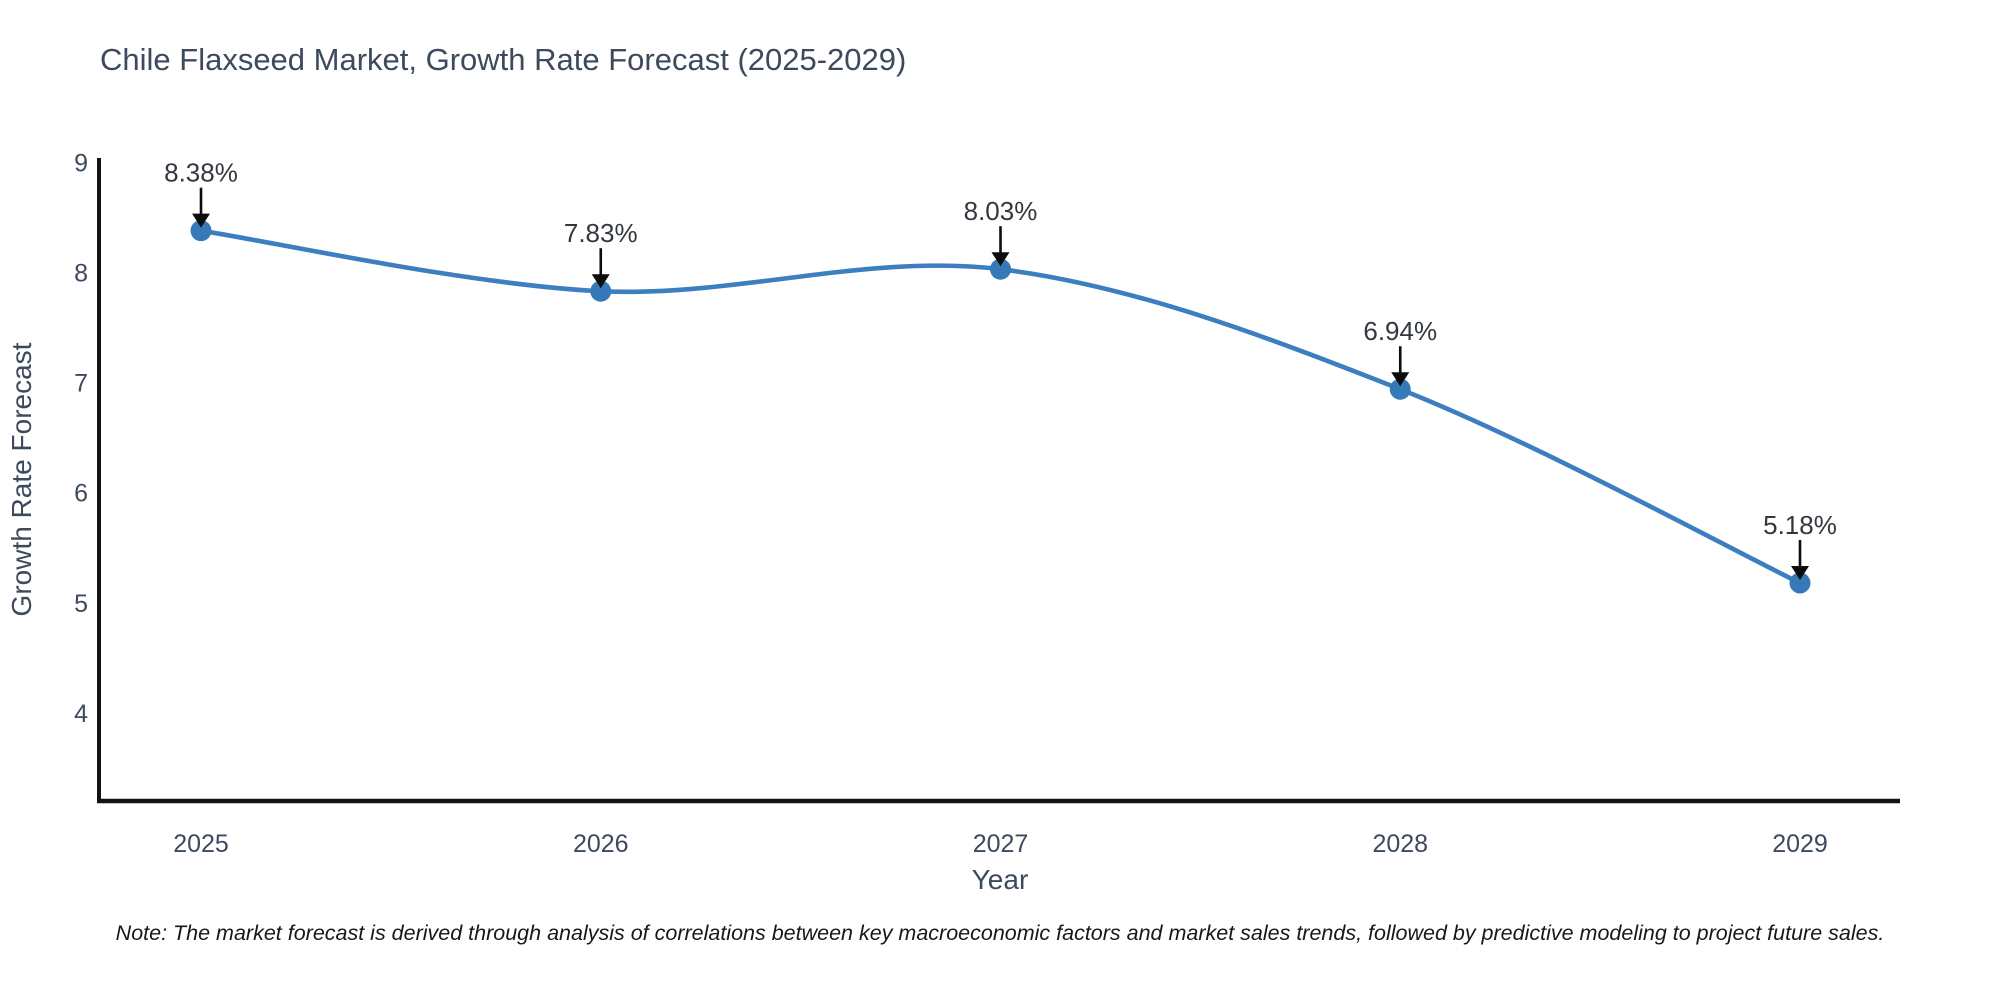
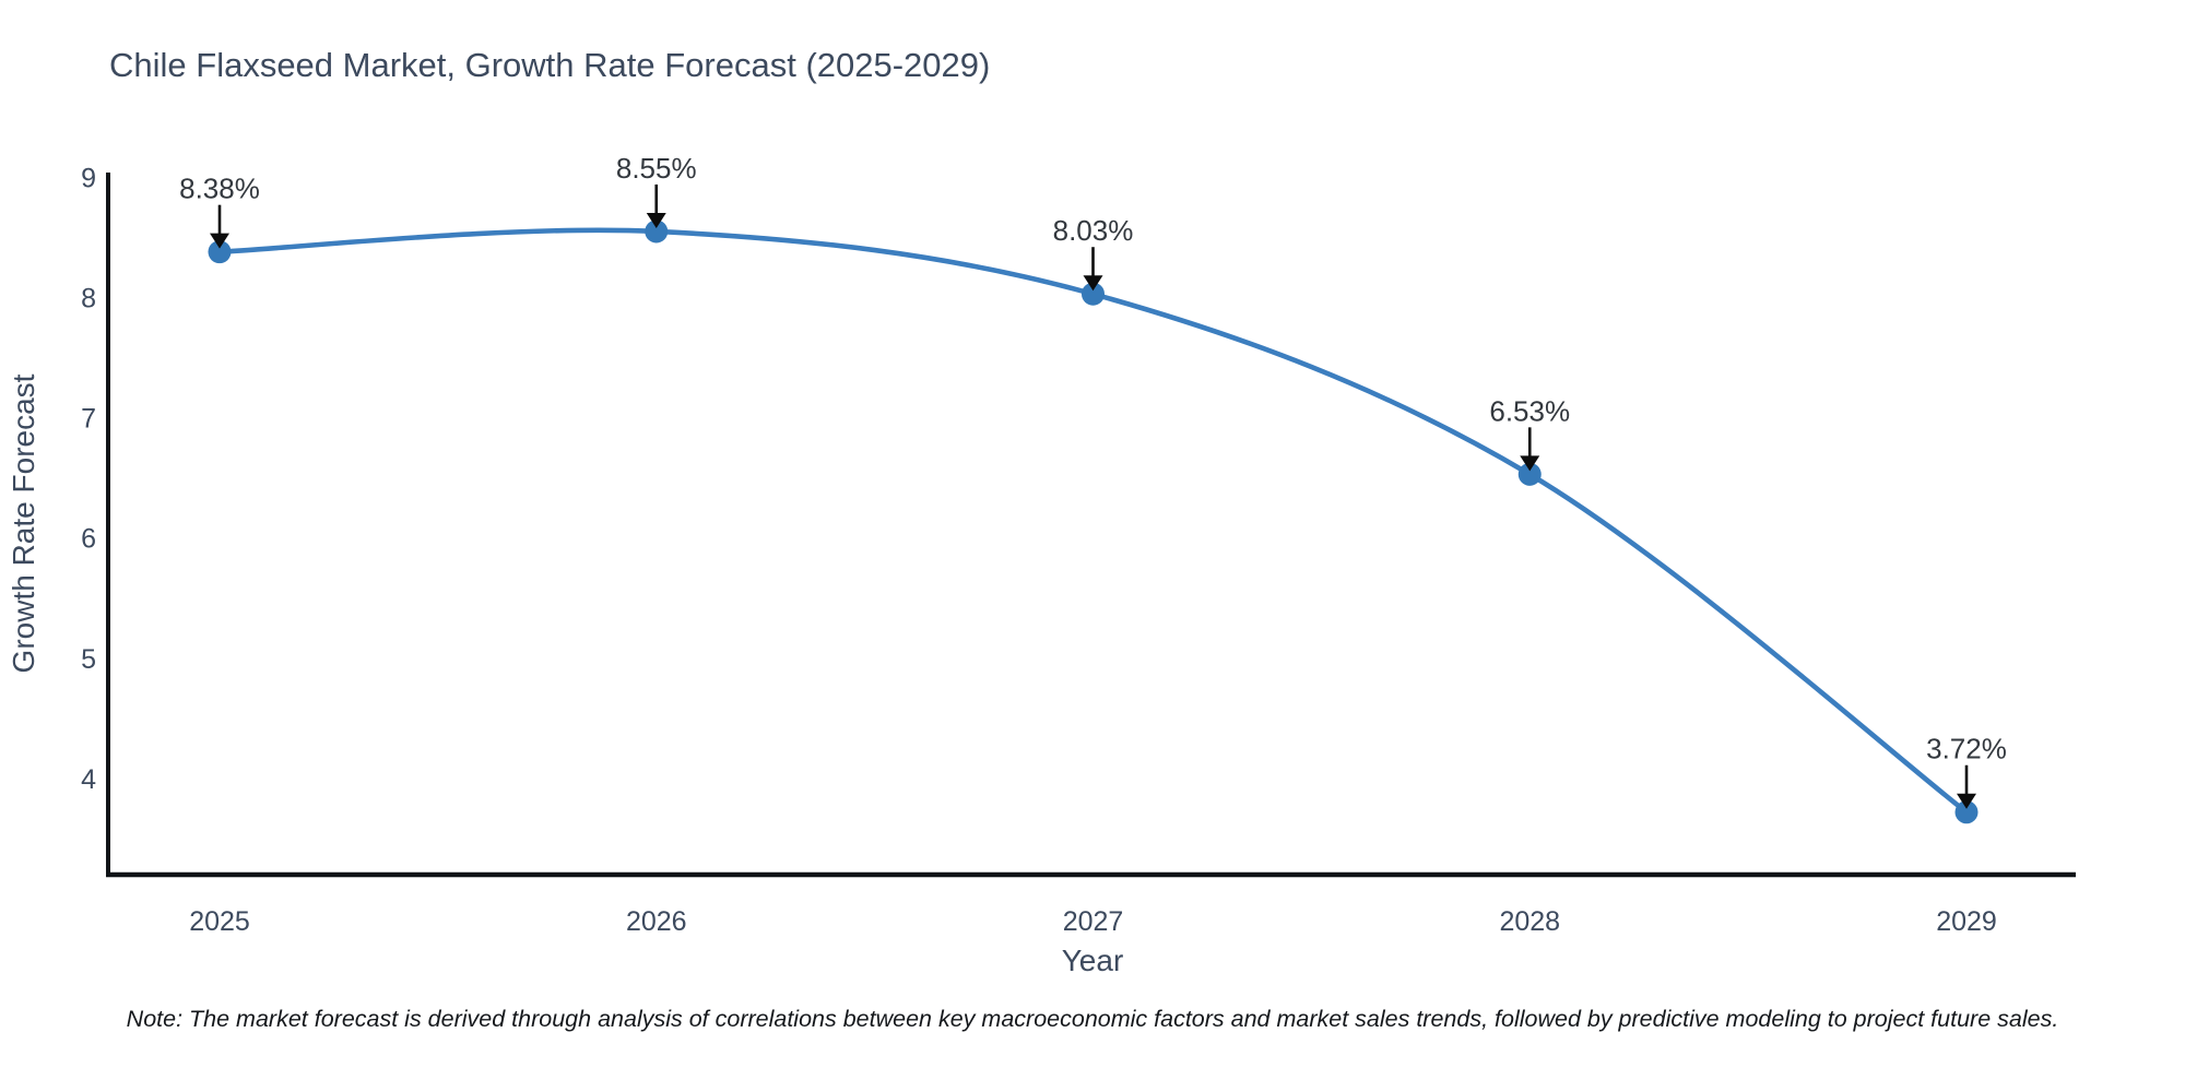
2026: 7.83% -> 8.55%
2028: 6.94% -> 6.53%
2029: 5.18% -> 3.72%
